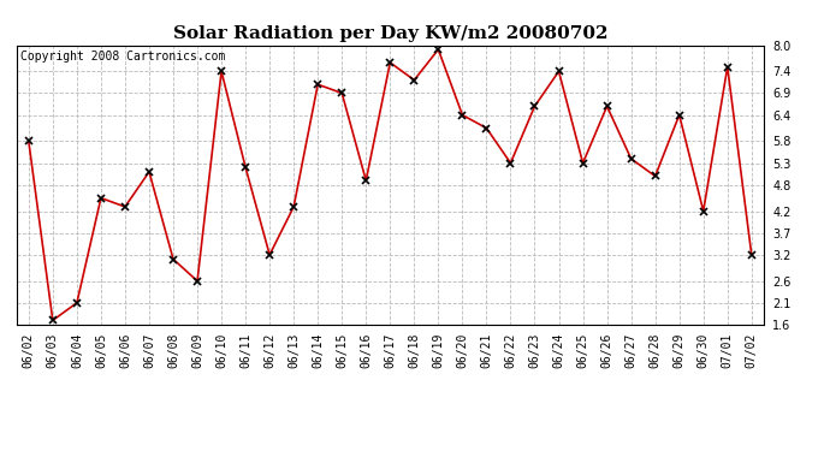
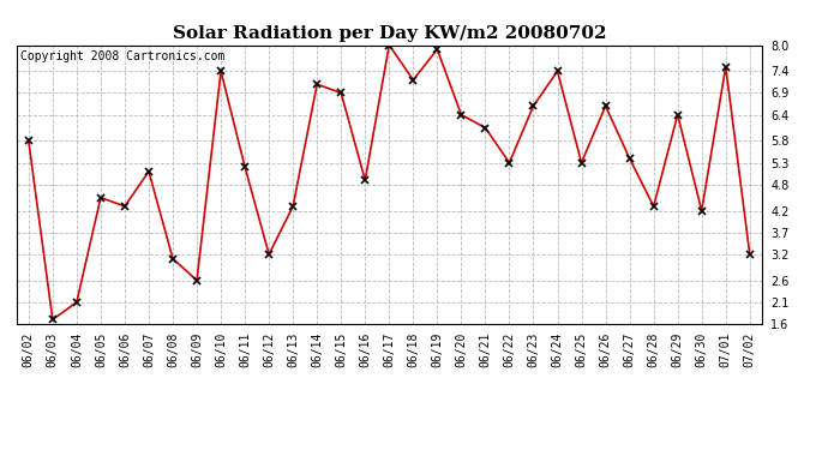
06/17: 7.6 -> 8.0
06/28: 5.0 -> 4.3
